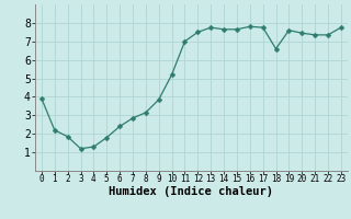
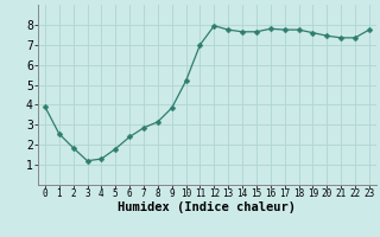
1: 2.2 -> 2.5
12: 7.5 -> 8.0
18: 6.6 -> 7.8
